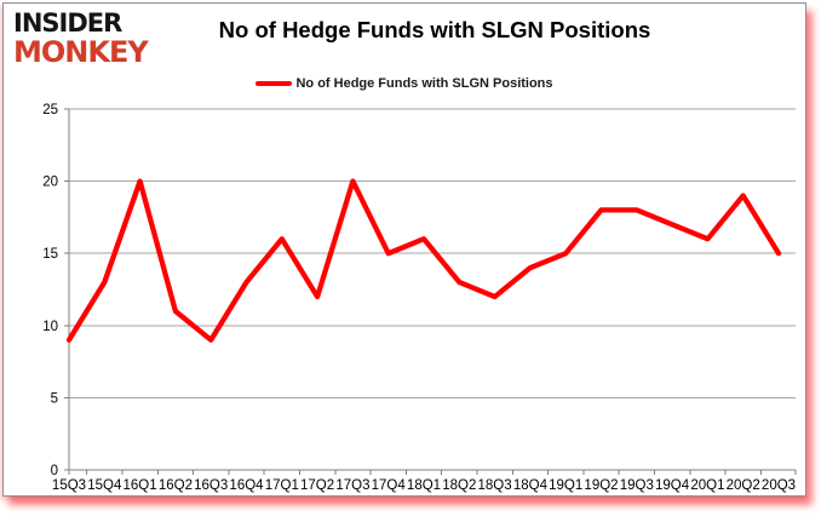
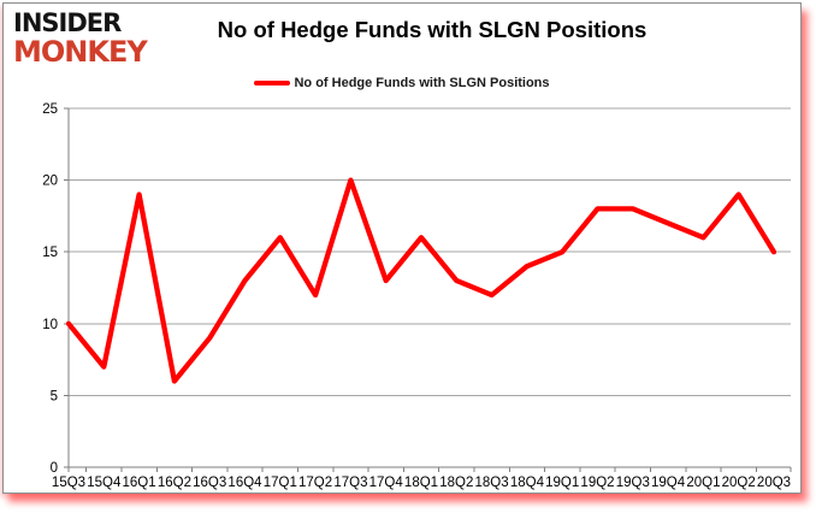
15Q3: 9 -> 10
15Q4: 13 -> 7
16Q1: 20 -> 19
16Q2: 11 -> 6
17Q4: 15 -> 13
